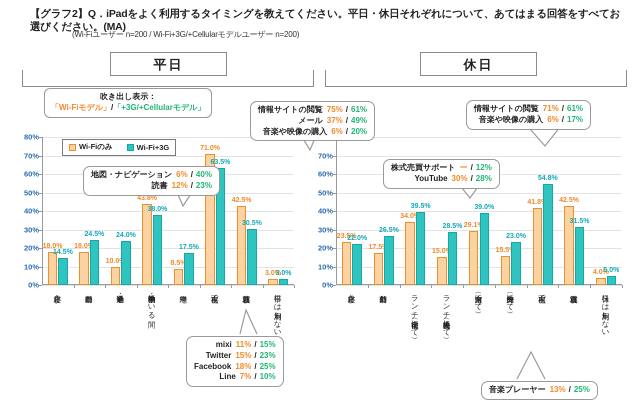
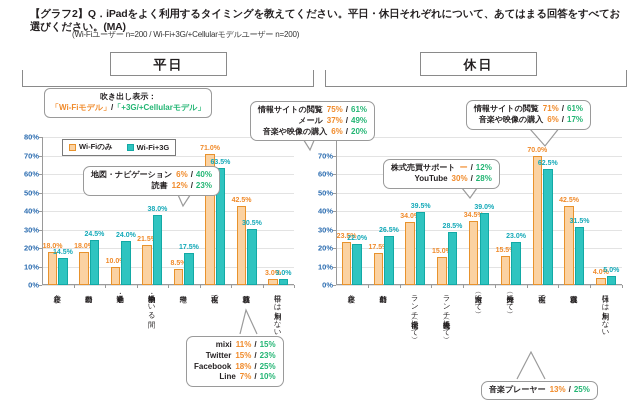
平日/Wi-Fiのみ/勤務中・学校にいる間: 43.8% -> 21.5%
休日/Wi-Fiのみ/夕方（自宅にて）: 29.1% -> 34.5%
休日/Wi-Fiのみ/夜自宅で: 41.8% -> 70.0%
休日/Wi-Fi+3G/夜自宅で: 54.8% -> 62.5%
